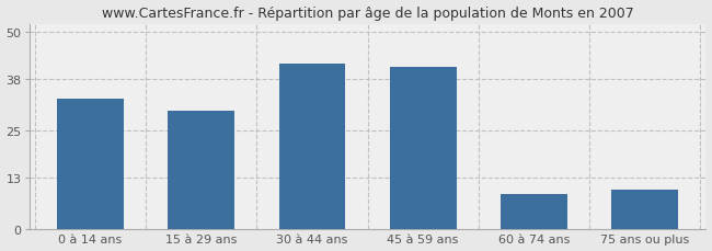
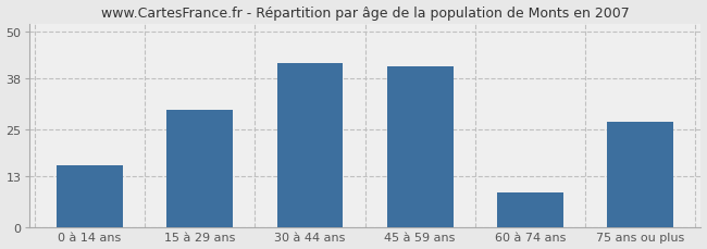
0 à 14 ans: 33 -> 16
75 ans ou plus: 10 -> 27
